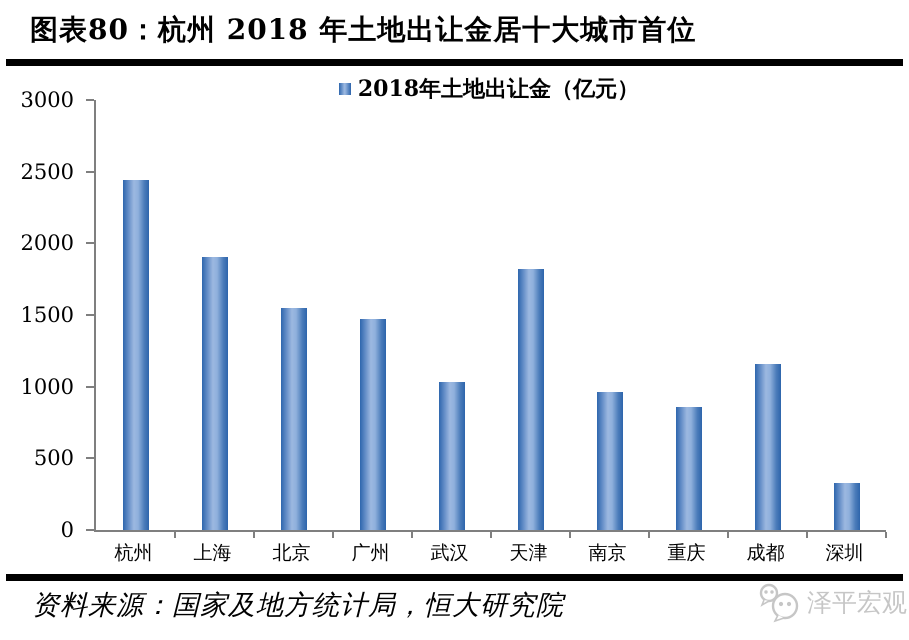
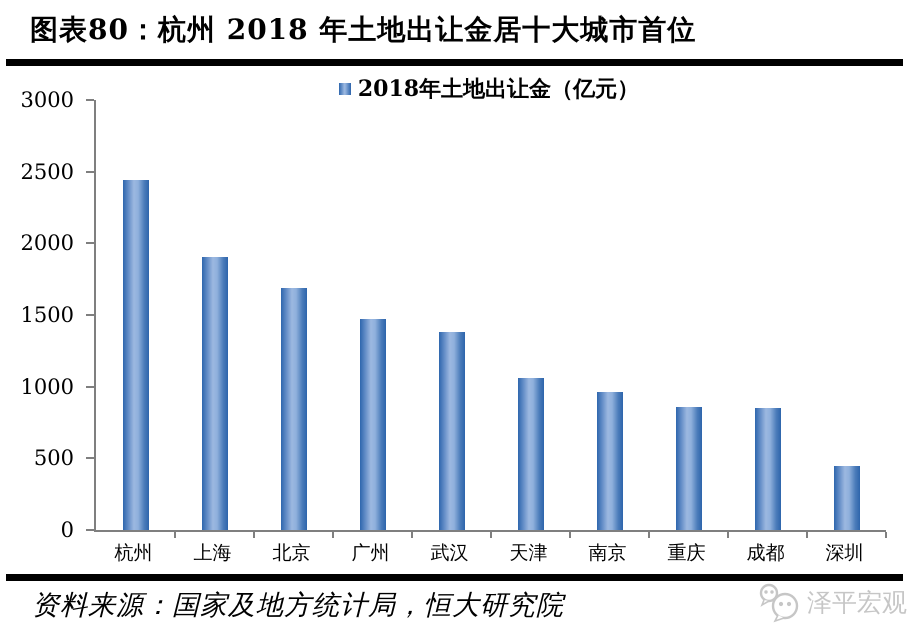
北京: 1550 -> 1680
武汉: 1030 -> 1380
天津: 1820 -> 1060
成都: 1160 -> 850
深圳: 330 -> 450
